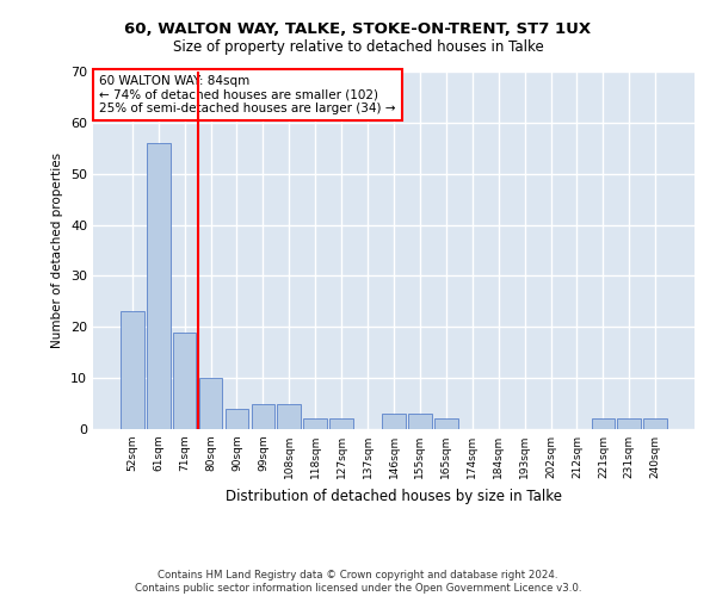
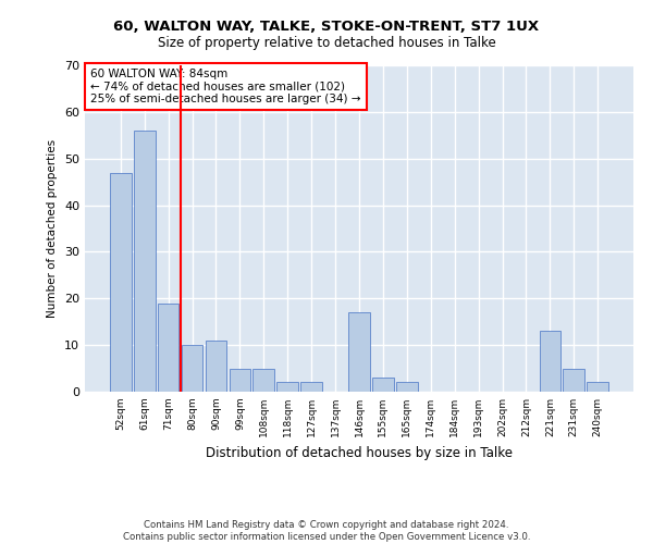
52sqm: 23 -> 47
90sqm: 4 -> 11
146sqm: 3 -> 17
221sqm: 2 -> 13
231sqm: 2 -> 5
